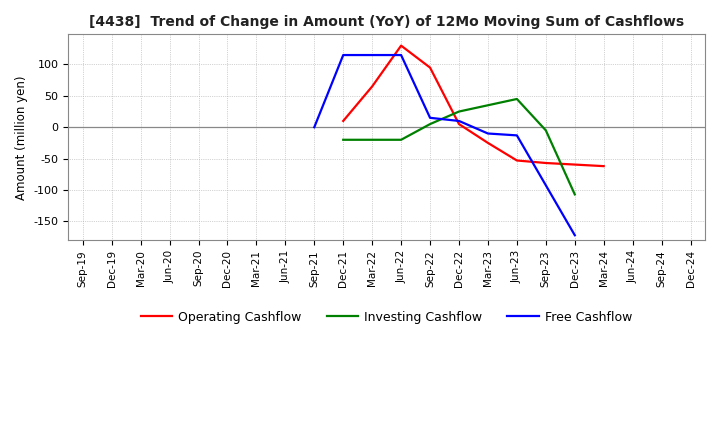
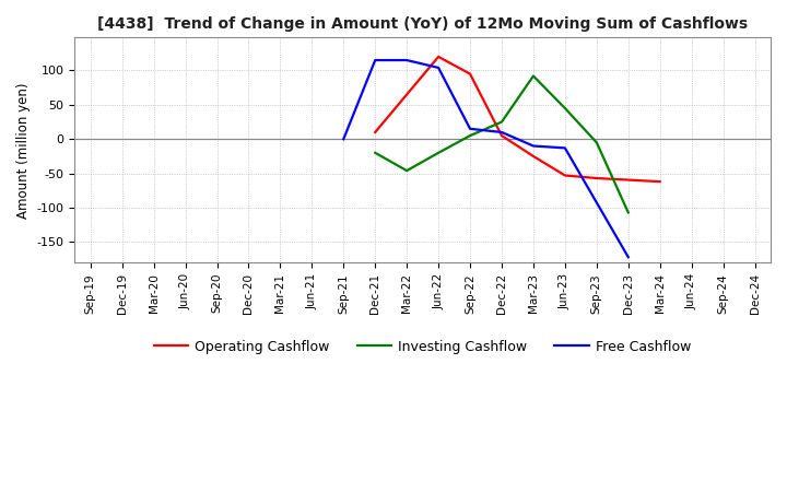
Investing Cashflow/Mar-22: -20 -> -46
Operating Cashflow/Jun-22: 130 -> 120
Free Cashflow/Jun-22: 115 -> 104
Investing Cashflow/Mar-23: 35 -> 92
